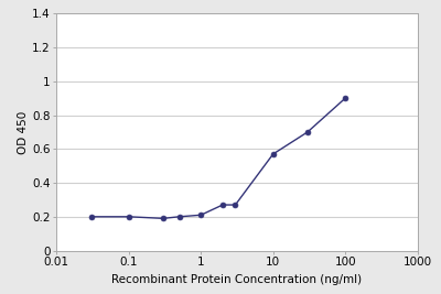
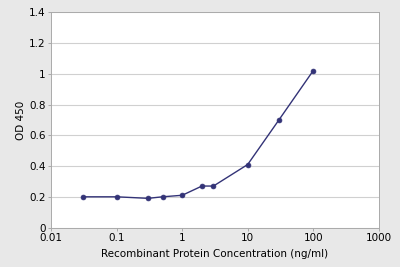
10: 0.57 -> 0.41
100: 0.90 -> 1.02
